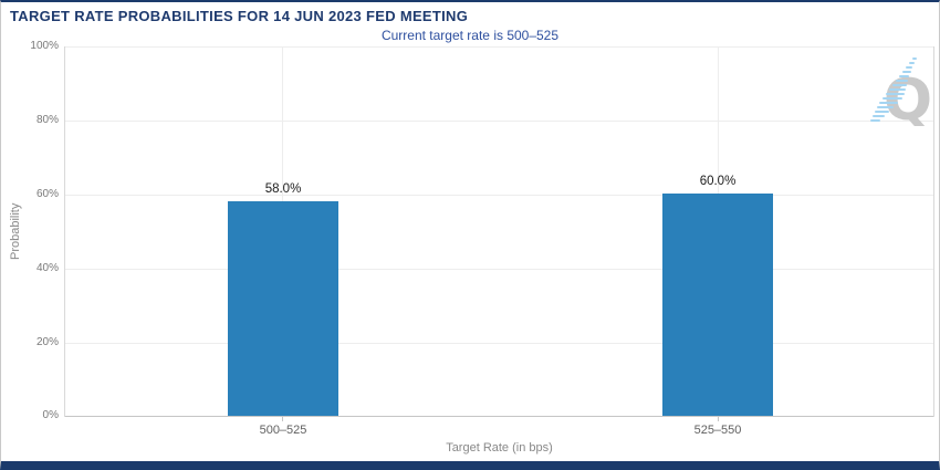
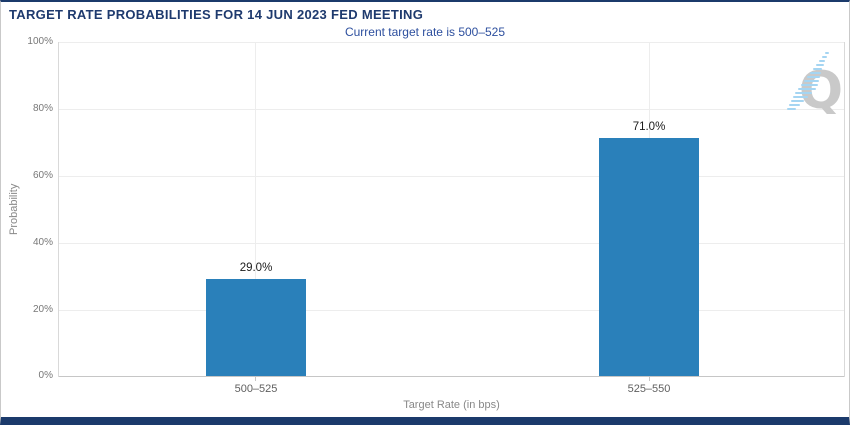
500–525: 58.0% -> 29.0%
525–550: 60.0% -> 71.0%
